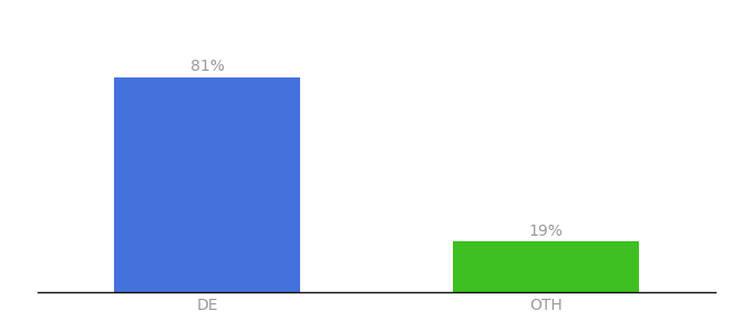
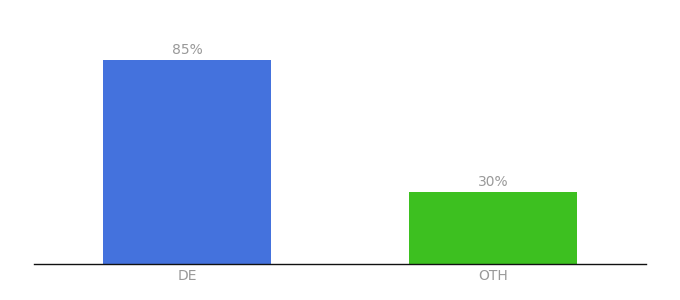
DE: 81% -> 85%
OTH: 19% -> 30%
